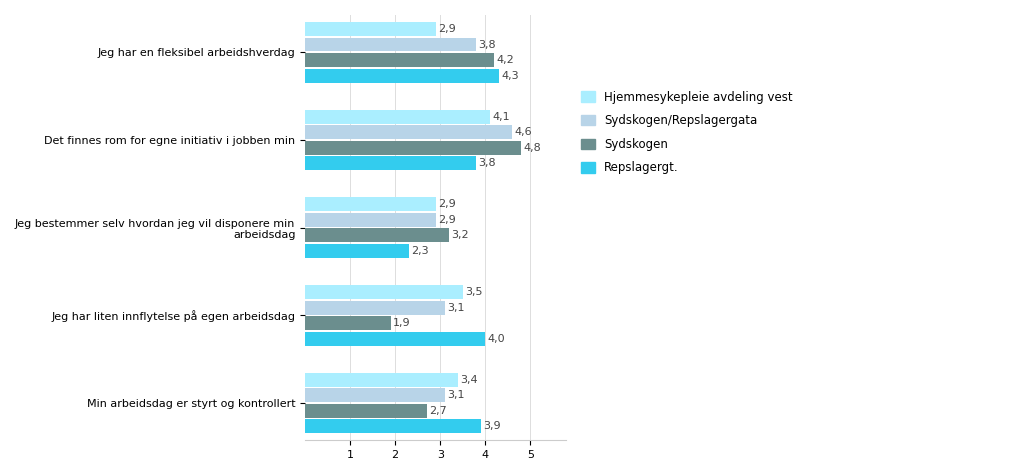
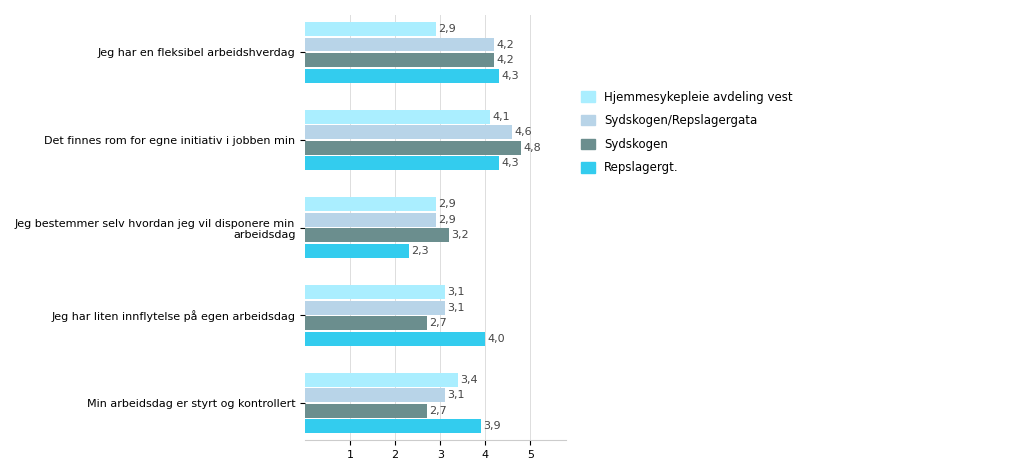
Sydskogen/Repslagergata/Jeg har en fleksibel arbeidshverdag: 3,8 -> 4,2
Repslagergt./Det finnes rom for egne initiativ i jobben min: 3,8 -> 4,3
Hjemmesykepleie avdeling vest/Jeg har liten innflytelse på egen arbeidsdag: 3,5 -> 3,1
Sydskogen/Jeg har liten innflytelse på egen arbeidsdag: 1,9 -> 2,7
